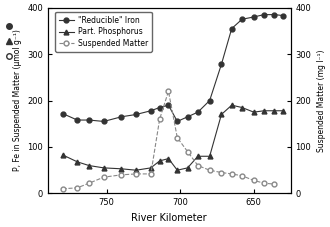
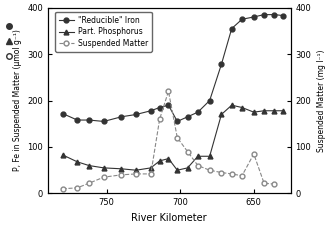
Suspended Matter/650: 28 -> 85
